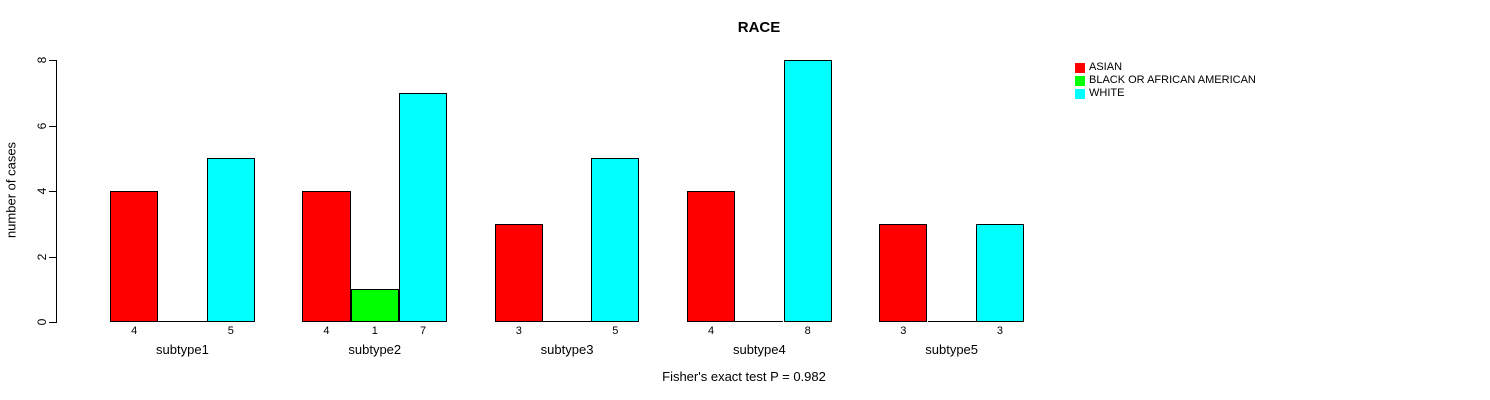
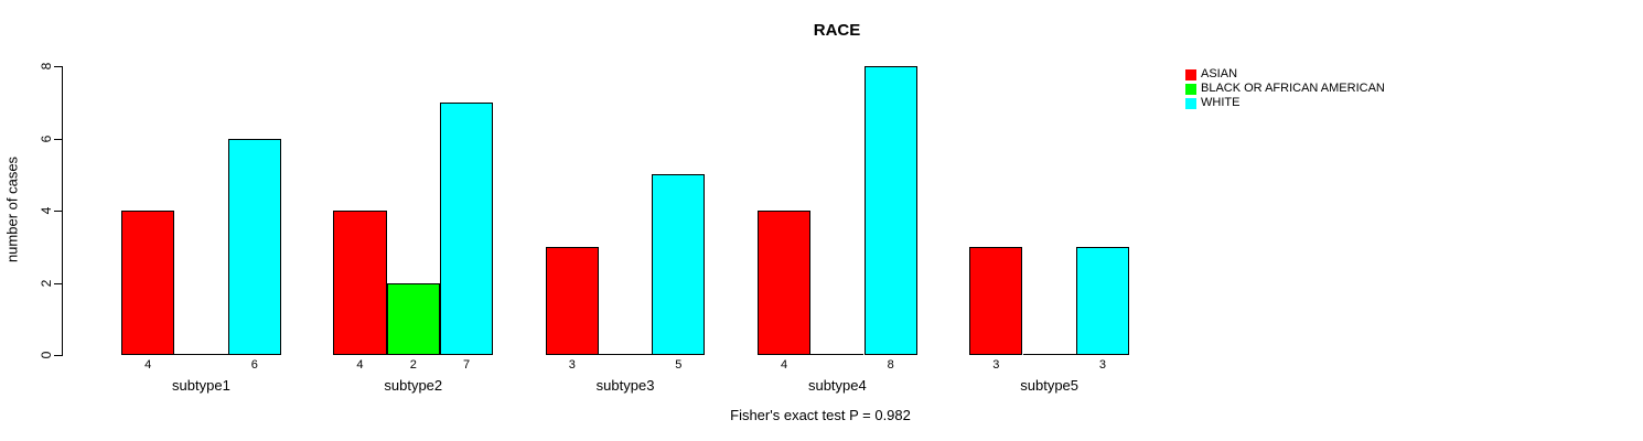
WHITE/subtype1: 5 -> 6
BLACK OR AFRICAN AMERICAN/subtype2: 1 -> 2
